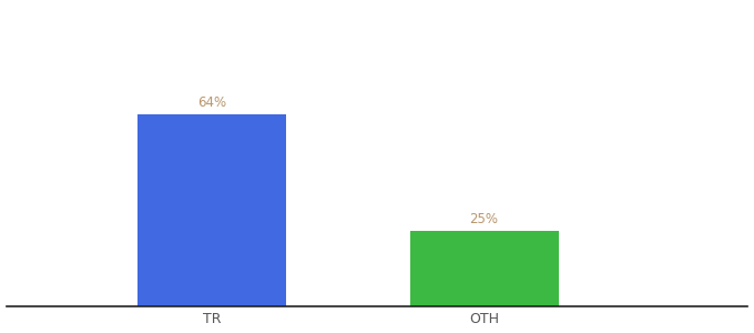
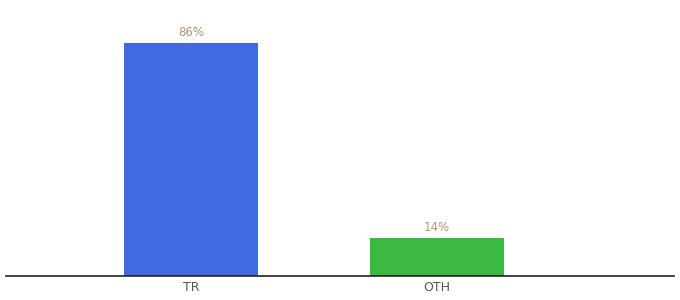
TR: 64% -> 86%
OTH: 25% -> 14%
